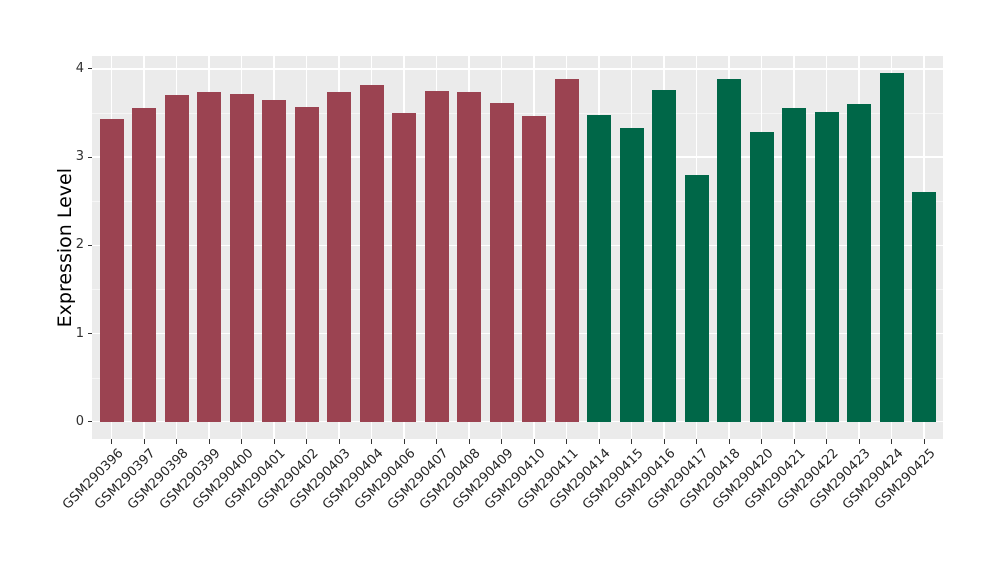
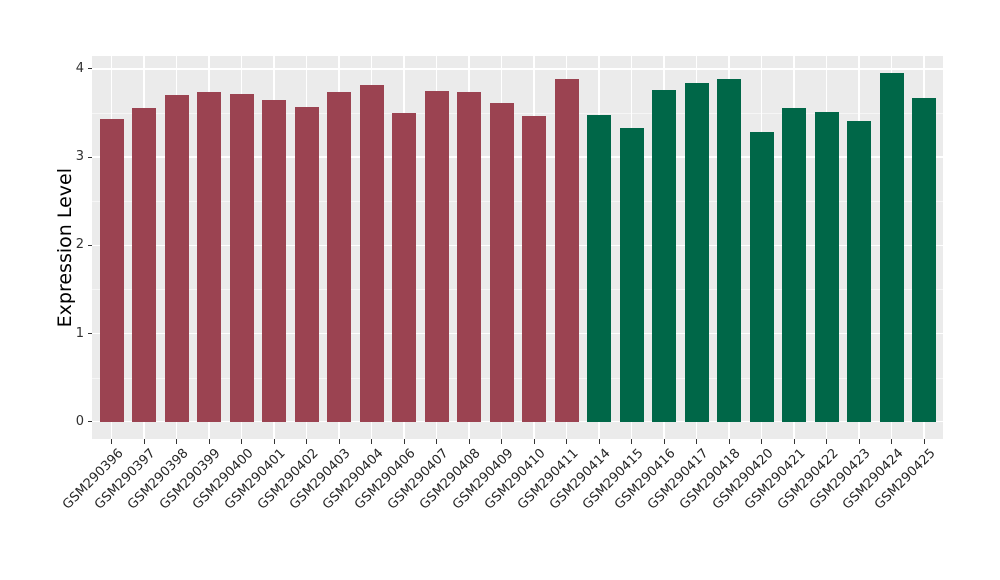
GSM290417: 2.8 -> 3.8
GSM290423: 3.6 -> 3.4
GSM290425: 2.6 -> 3.7
